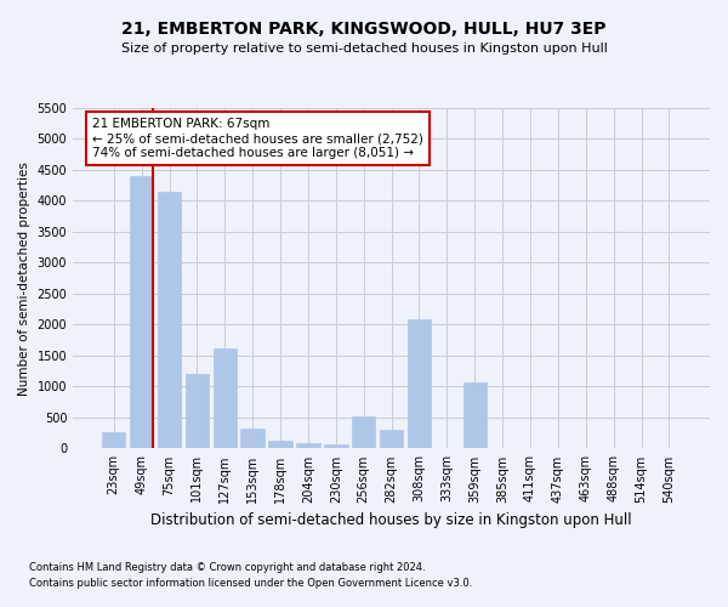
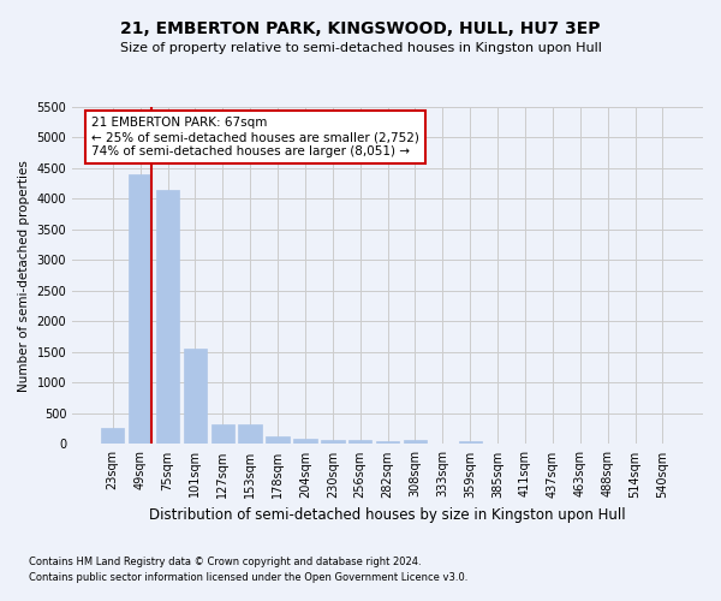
101sqm: 1200 -> 1550
127sqm: 1620 -> 330
256sqm: 520 -> 60
282sqm: 300 -> 60
308sqm: 2080 -> 60
359sqm: 1060 -> 60
